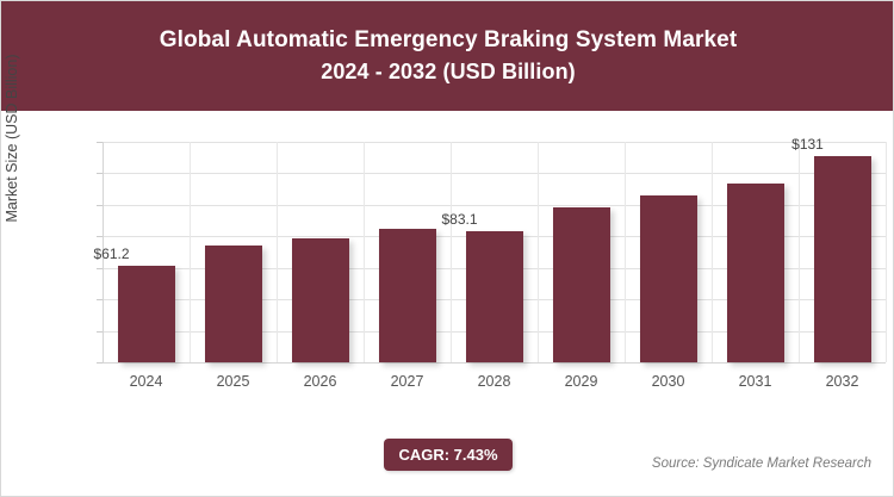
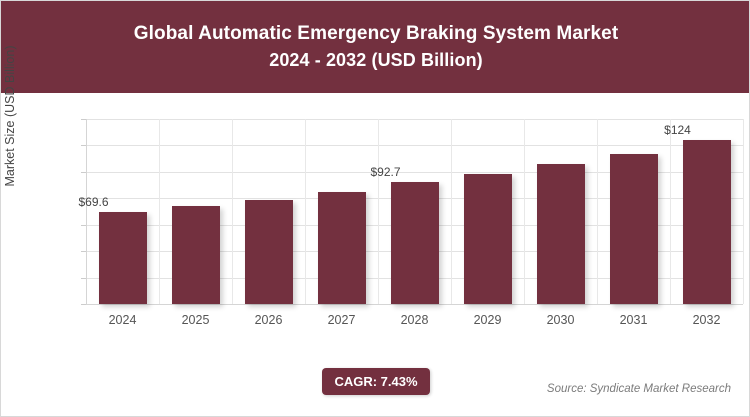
2024: $61.2 -> $69.6
2028: $83.1 -> $92.7
2032: $131 -> $124
